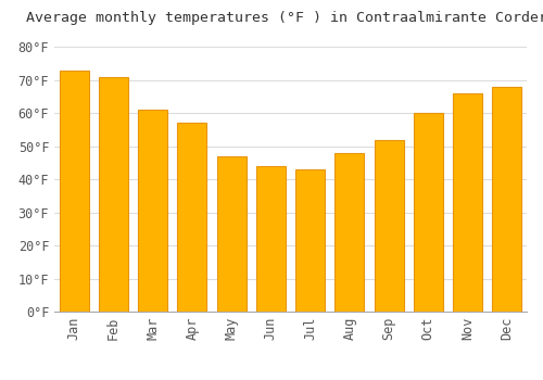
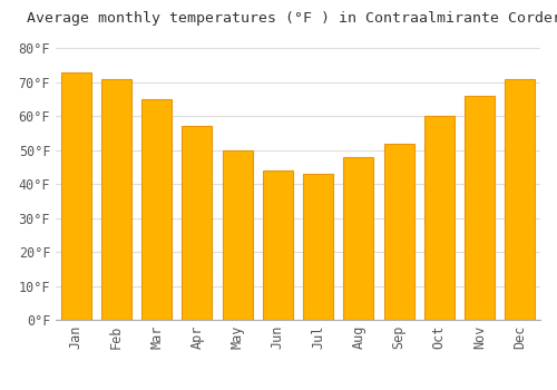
Mar: 61°F -> 65°F
May: 47°F -> 50°F
Dec: 68°F -> 71°F
